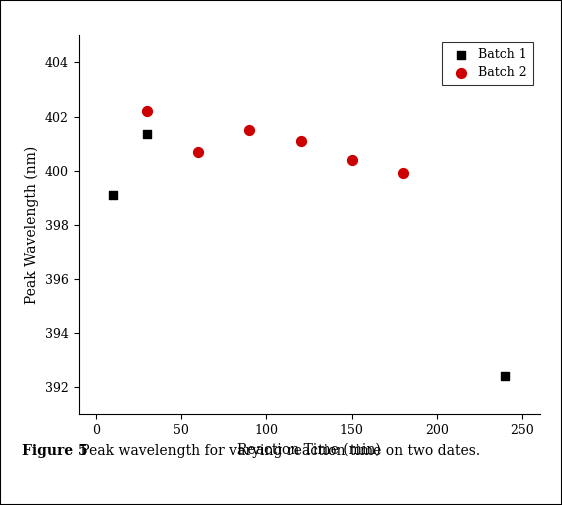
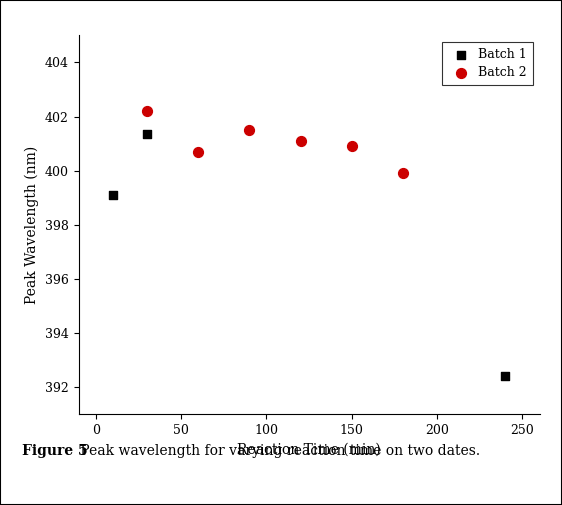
Batch 2/150: 400.4 -> 400.9
